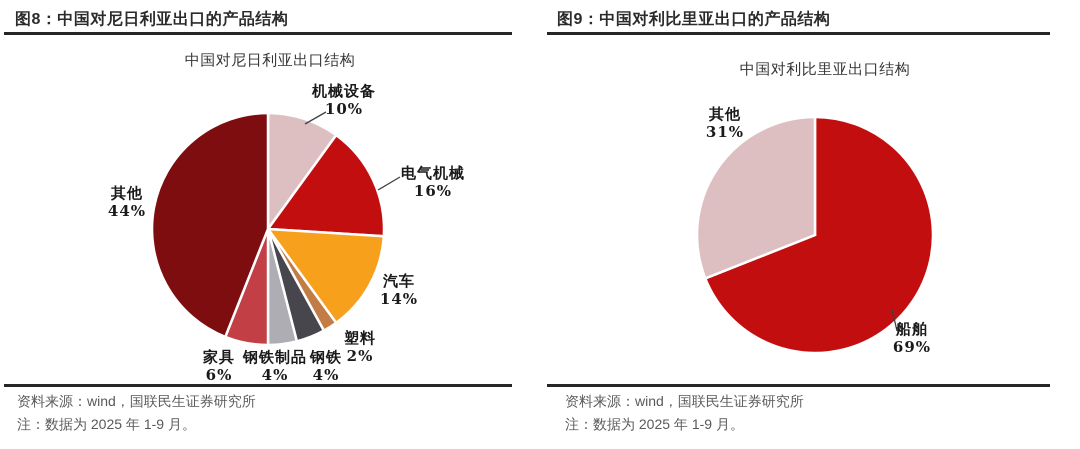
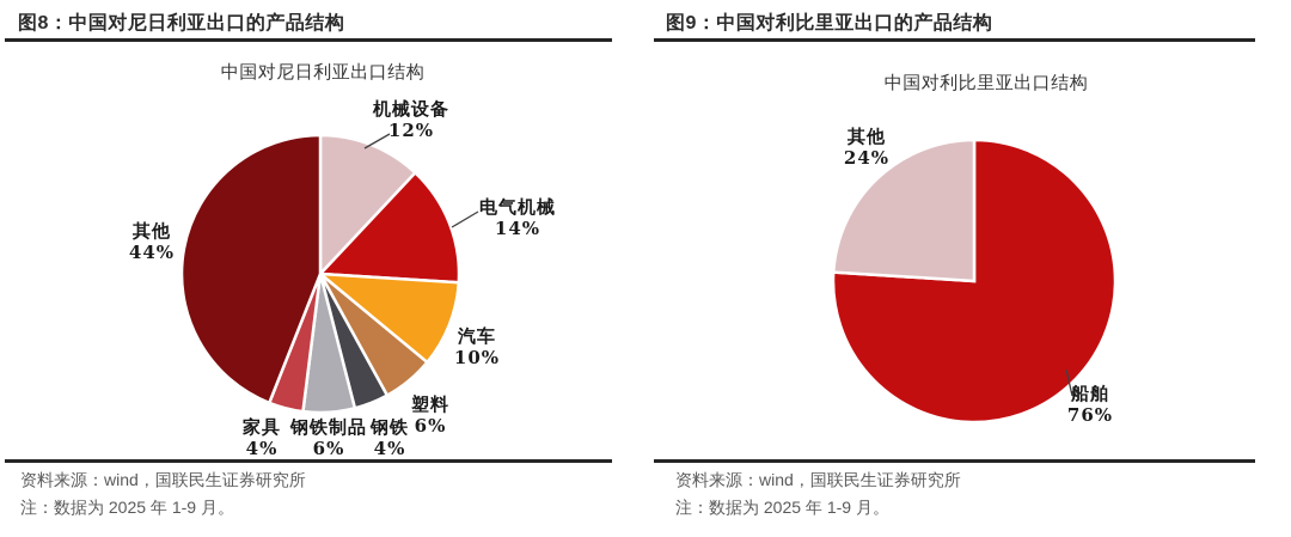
中国对尼日利亚出口结构/机械设备: 10% -> 12%
中国对尼日利亚出口结构/电气机械: 16% -> 14%
中国对尼日利亚出口结构/汽车: 14% -> 10%
中国对尼日利亚出口结构/塑料: 2% -> 6%
中国对尼日利亚出口结构/钢铁制品: 4% -> 6%
中国对尼日利亚出口结构/家具: 6% -> 4%
中国对利比里亚出口结构/船舶: 69% -> 76%
中国对利比里亚出口结构/其他: 31% -> 24%
